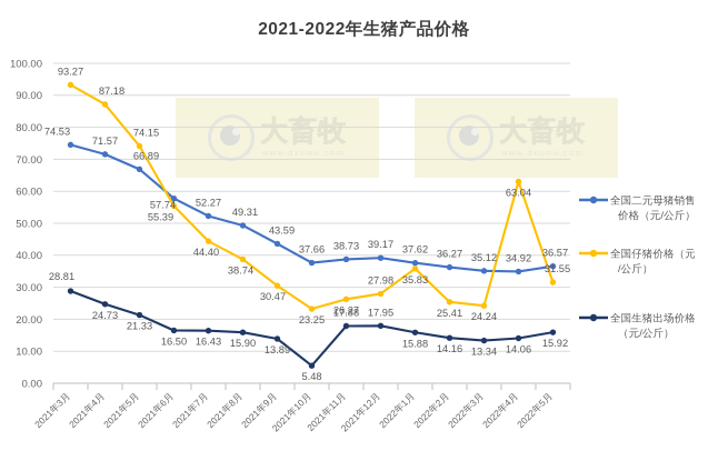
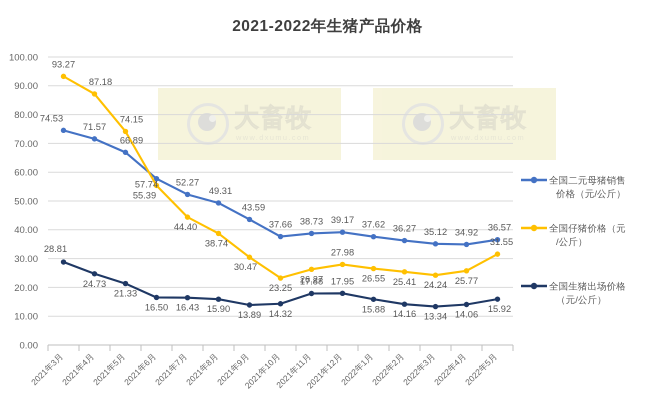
全国生猪出场价格（元/公斤）/2021年10月: 5.48 -> 14.32
全国仔猪价格（元/公斤）/2022年1月: 35.83 -> 26.55
全国仔猪价格（元/公斤）/2022年4月: 63.04 -> 25.77
